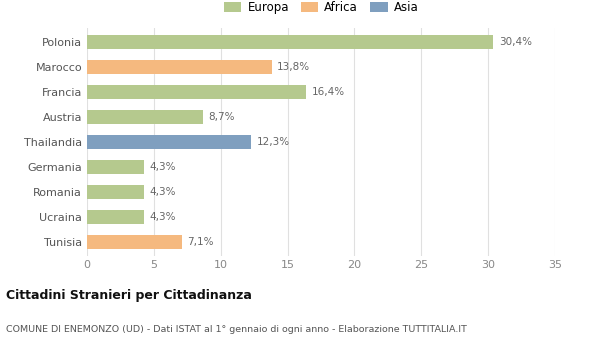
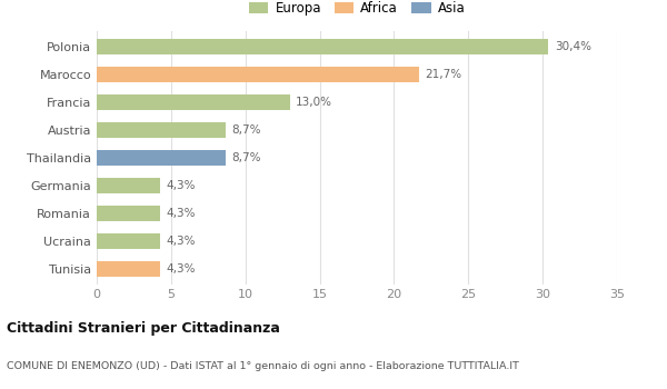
Marocco: 13,8% -> 21,7%
Francia: 16,4% -> 13,0%
Thailandia: 12,3% -> 8,7%
Tunisia: 7,1% -> 4,3%
